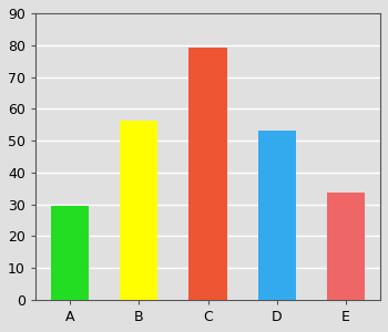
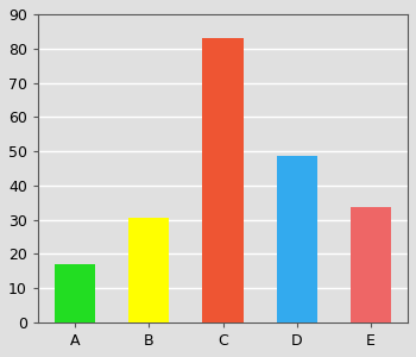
A: 29.5 -> 17.0
B: 56.3 -> 30.5
C: 79.2 -> 83.0
D: 53.3 -> 48.5
